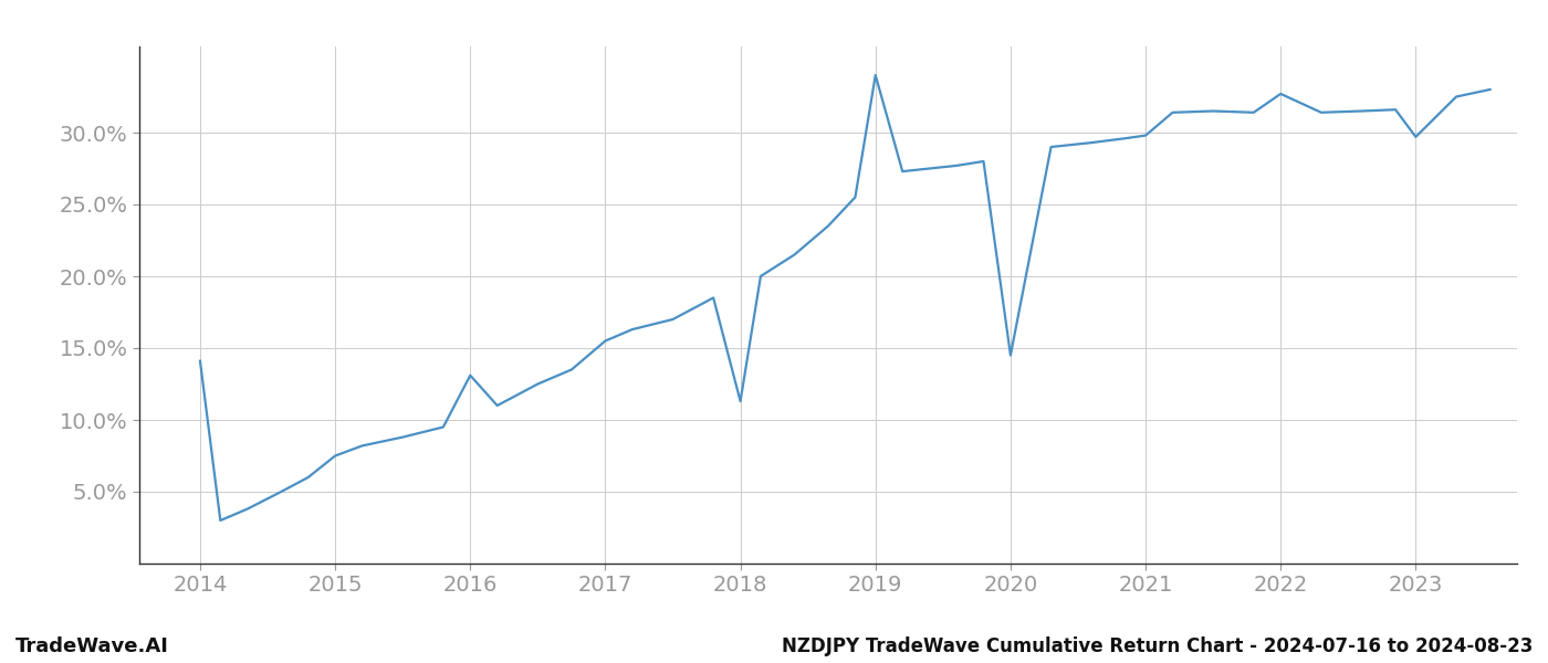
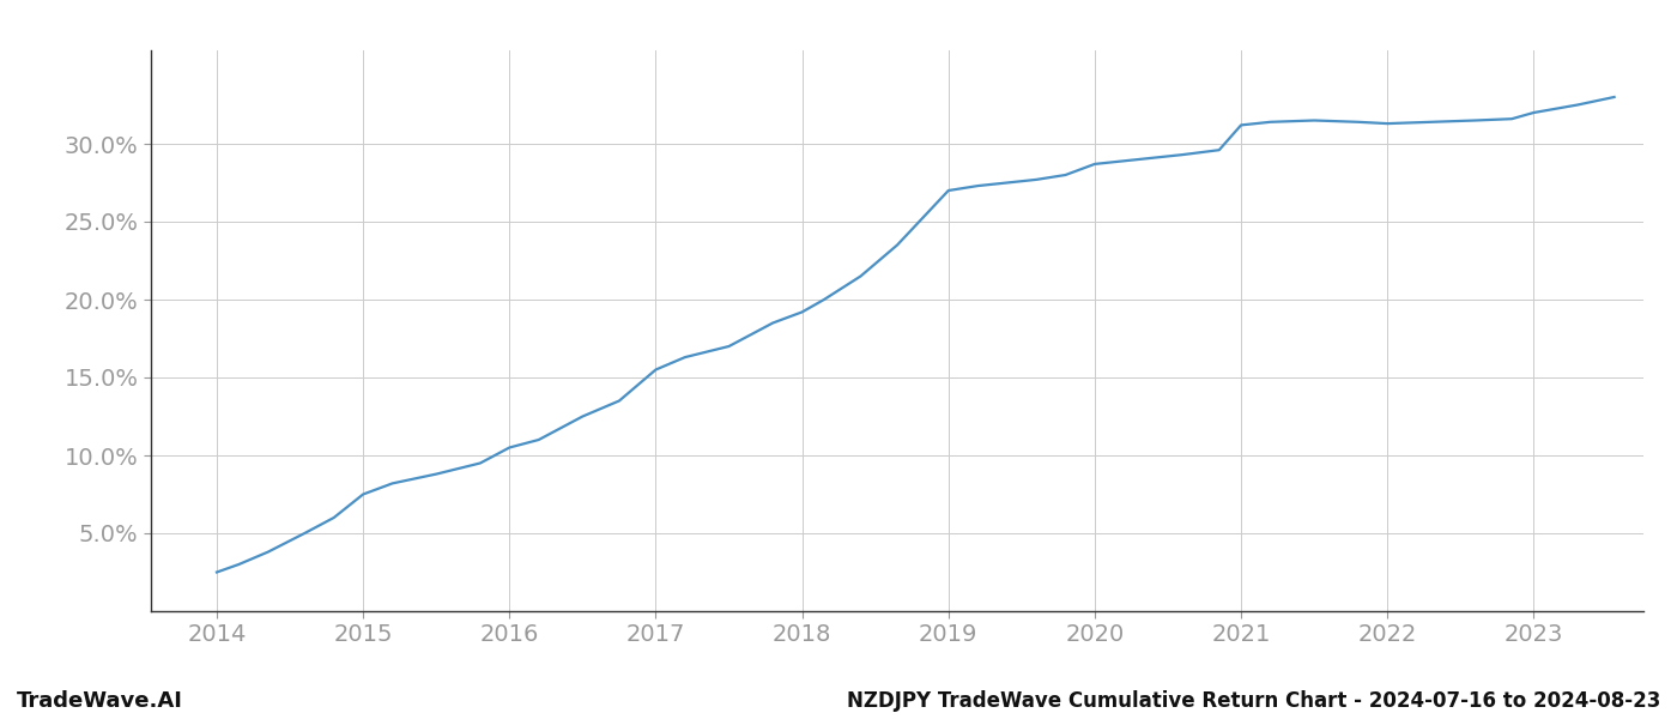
2014: 14.1% -> 2.5%
2016: 13.1% -> 10.5%
2018: 11.3% -> 19.2%
2019: 34.0% -> 27.0%
2020: 14.5% -> 28.7%
2021: 29.8% -> 31.2%
2022: 32.7% -> 31.3%
2023: 29.7% -> 32.0%
